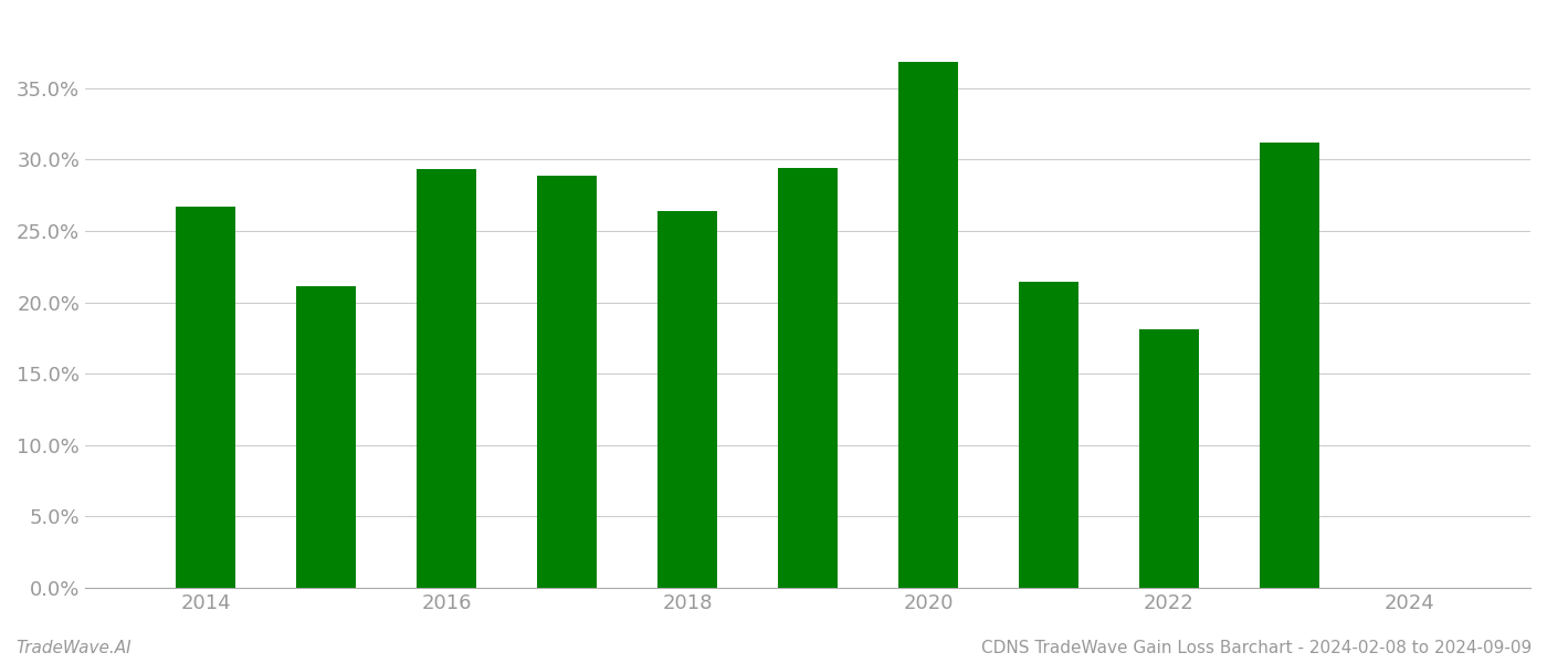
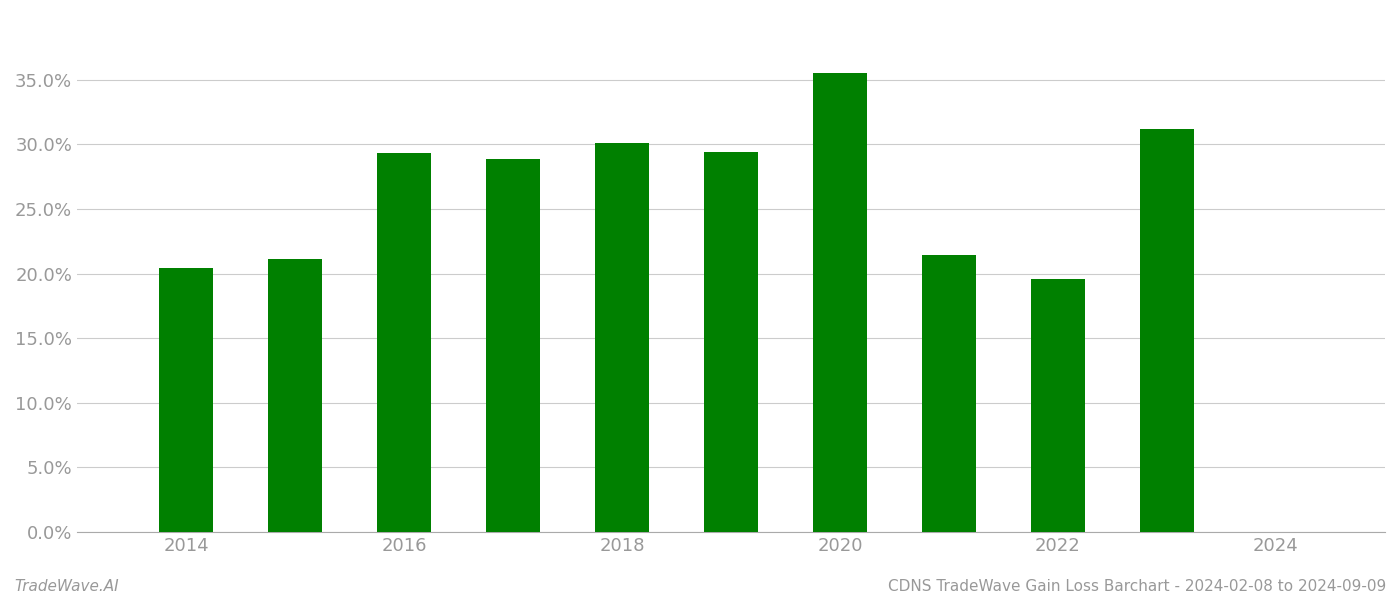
2014: 26.7% -> 20.4%
2018: 26.4% -> 30.1%
2020: 36.8% -> 35.5%
2022: 18.1% -> 19.6%
